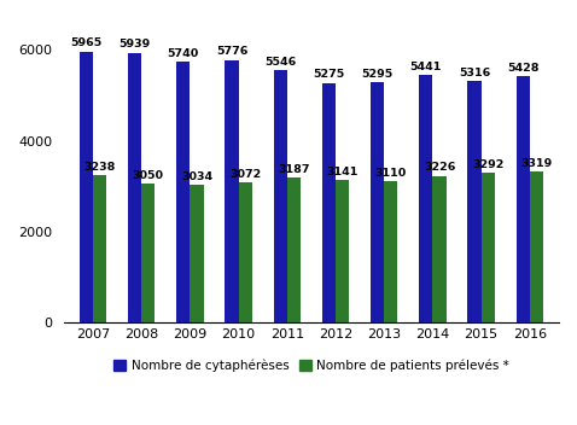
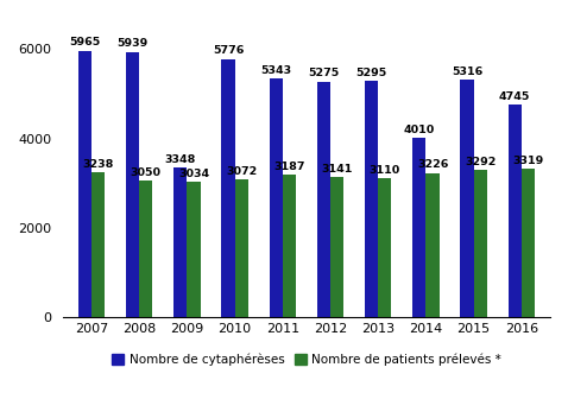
Nombre de cytaphérèses/2009: 5740 -> 3348
Nombre de cytaphérèses/2011: 5546 -> 5343
Nombre de cytaphérèses/2014: 5441 -> 4010
Nombre de cytaphérèses/2016: 5428 -> 4745
